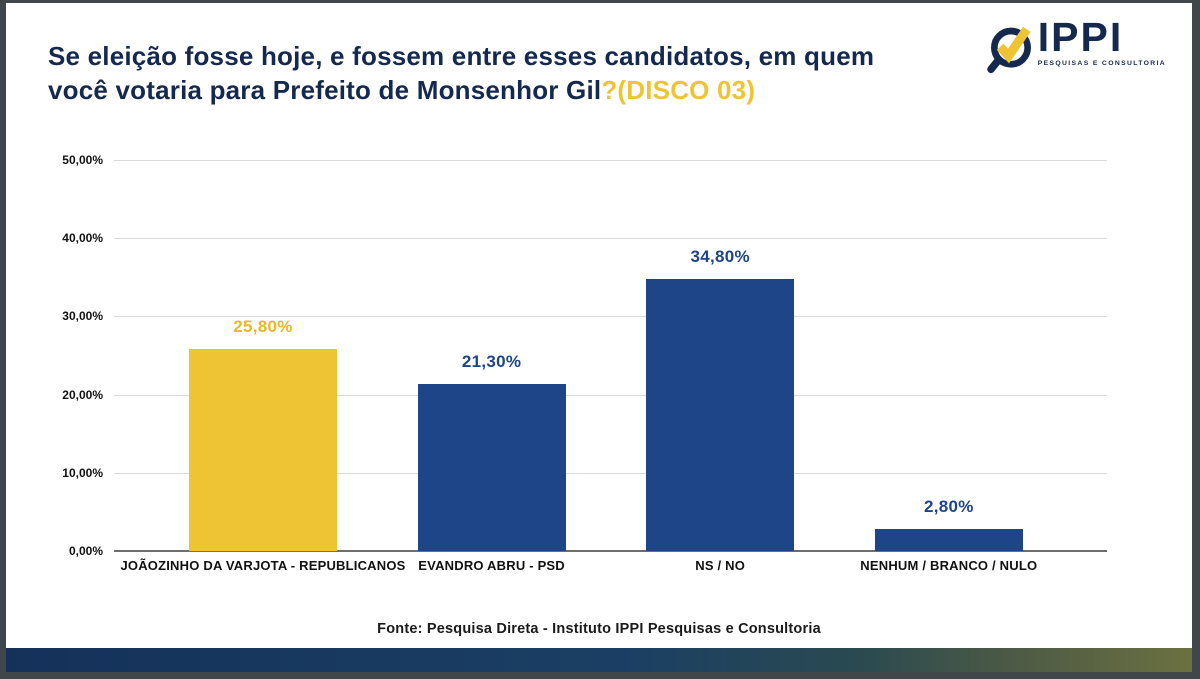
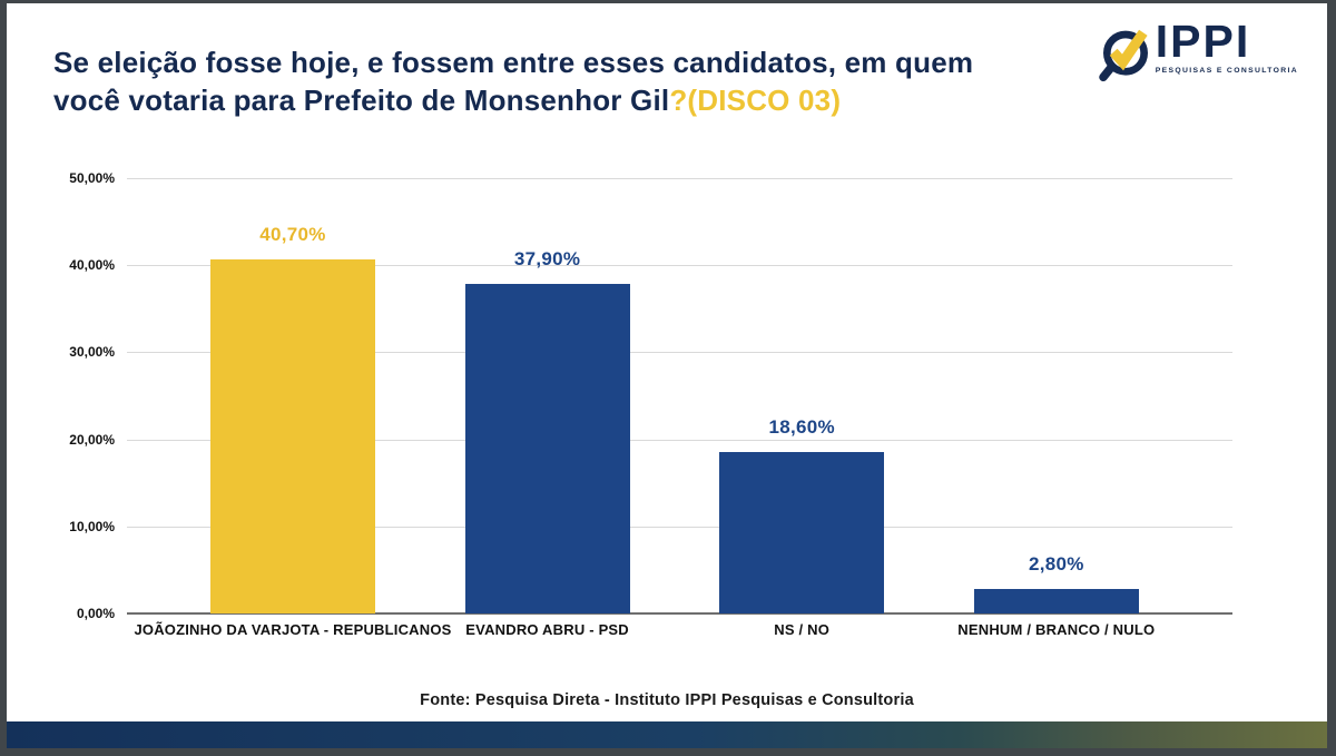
JOÃOZINHO DA VARJOTA - REPUBLICANOS: 25,80% -> 40,70%
EVANDRO ABRU - PSD: 21,30% -> 37,90%
NS / NO: 34,80% -> 18,60%
